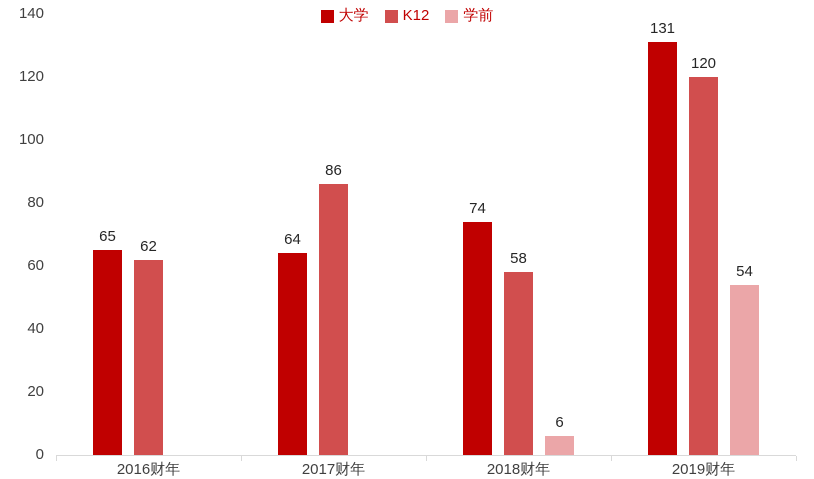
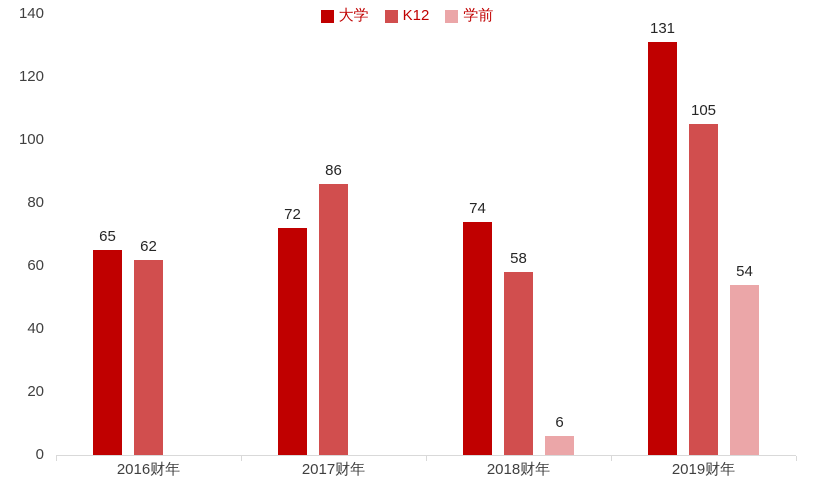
大学/2017财年: 64 -> 72
K12/2019财年: 120 -> 105
